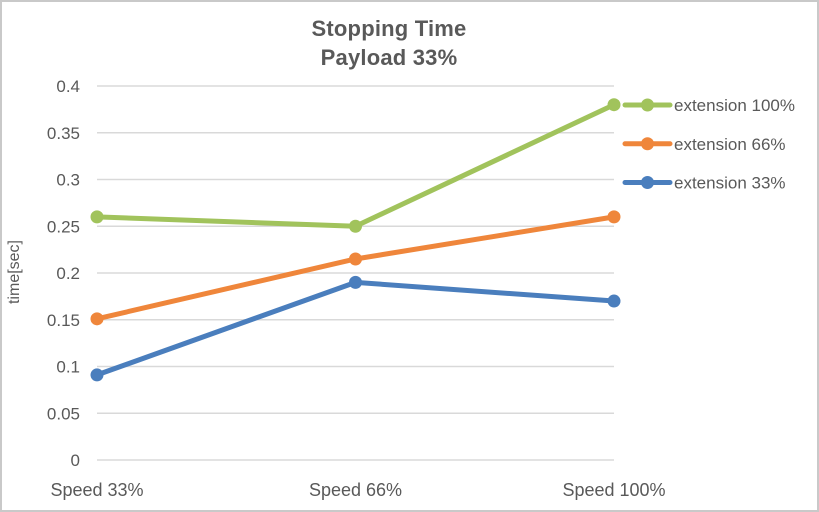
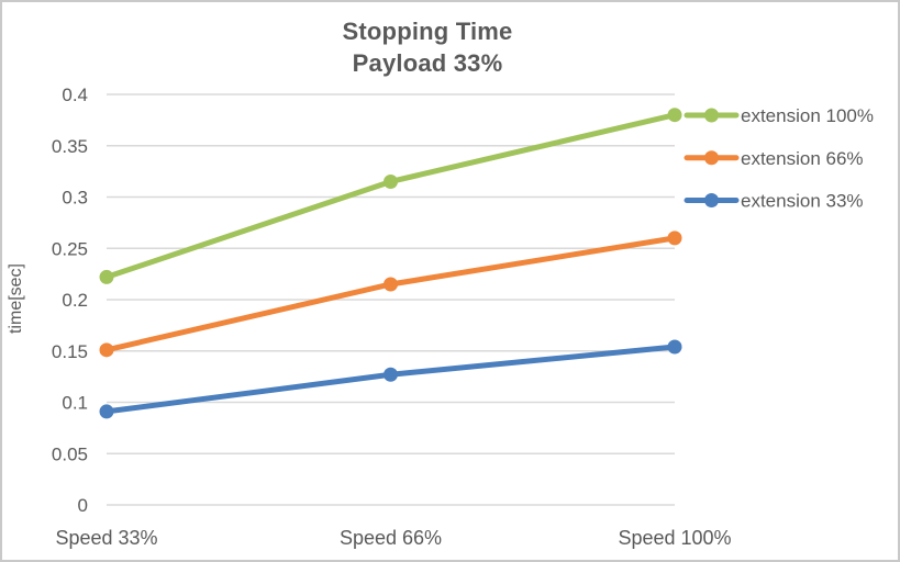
extension 100%/Speed 33%: 0.26 -> 0.22
extension 100%/Speed 66%: 0.25 -> 0.32
extension 33%/Speed 66%: 0.19 -> 0.13
extension 33%/Speed 100%: 0.17 -> 0.15
